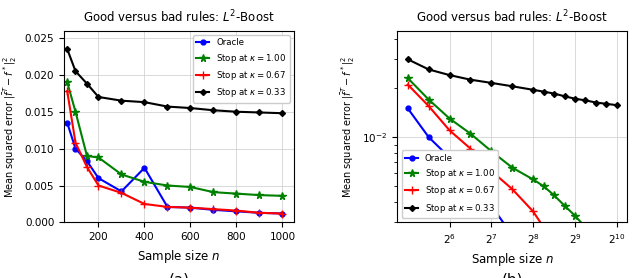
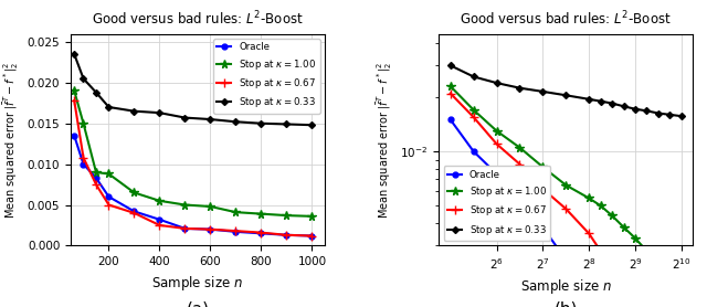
Oracle/400: 0.0074 -> 0.0032
